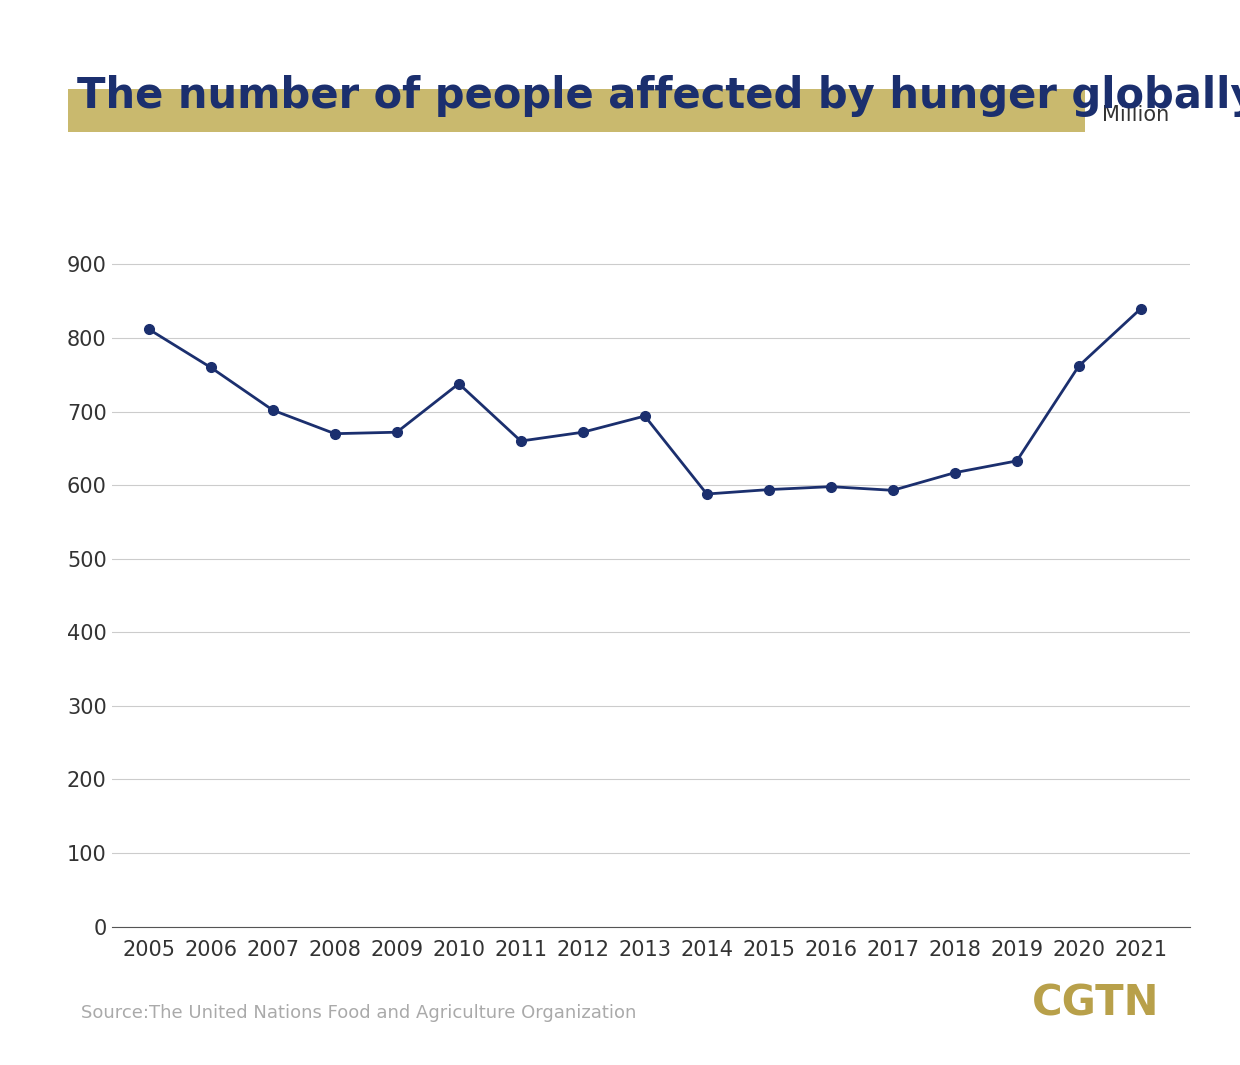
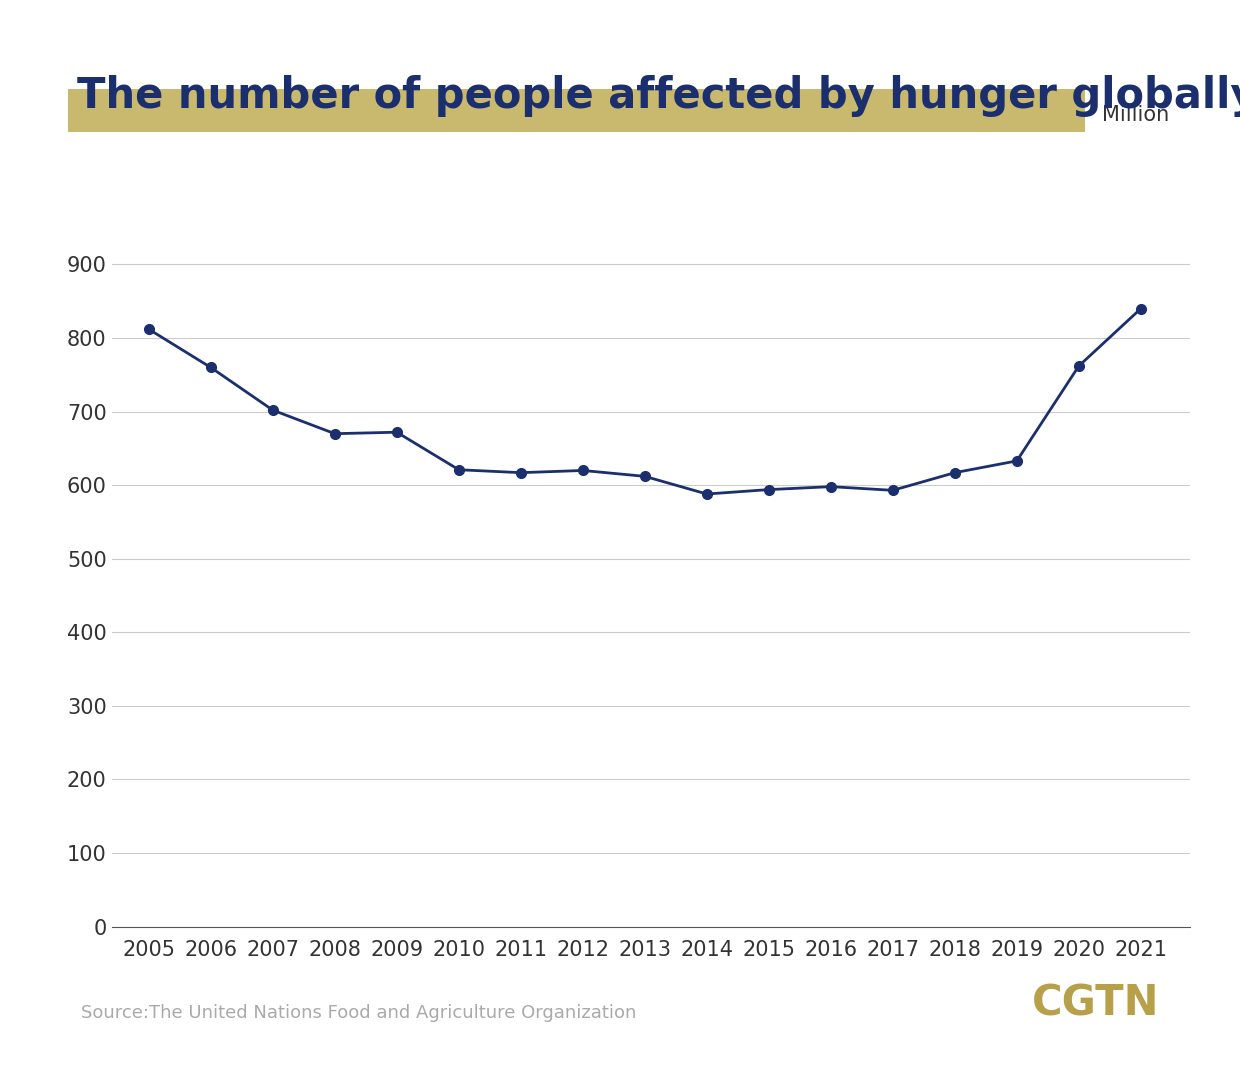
2010: 738 -> 621
2011: 660 -> 617
2012: 672 -> 620
2013: 694 -> 612
